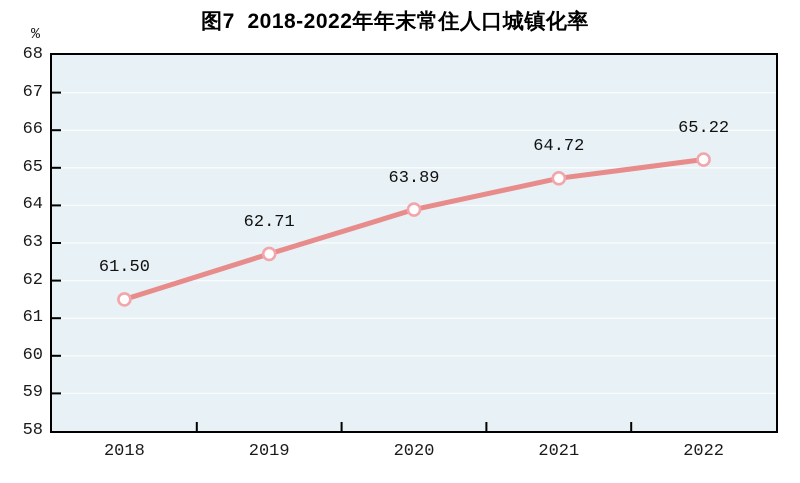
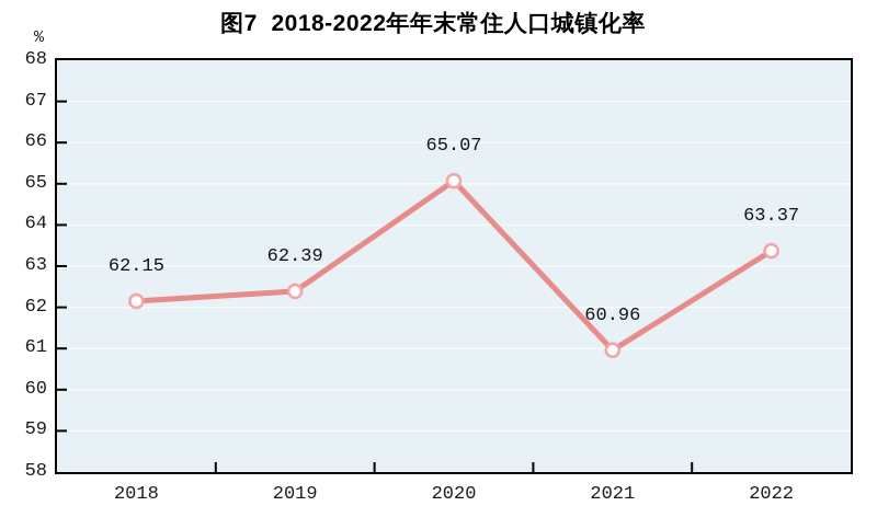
2018: 61.50 -> 62.15
2019: 62.71 -> 62.39
2020: 63.89 -> 65.07
2021: 64.72 -> 60.96
2022: 65.22 -> 63.37
